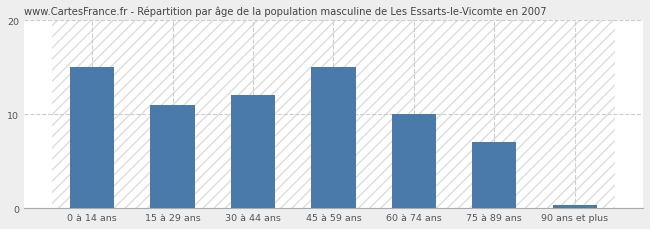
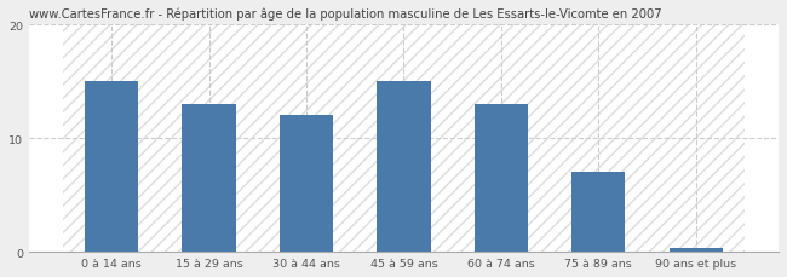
15 à 29 ans: 11.0 -> 13.0
60 à 74 ans: 10.0 -> 13.0
